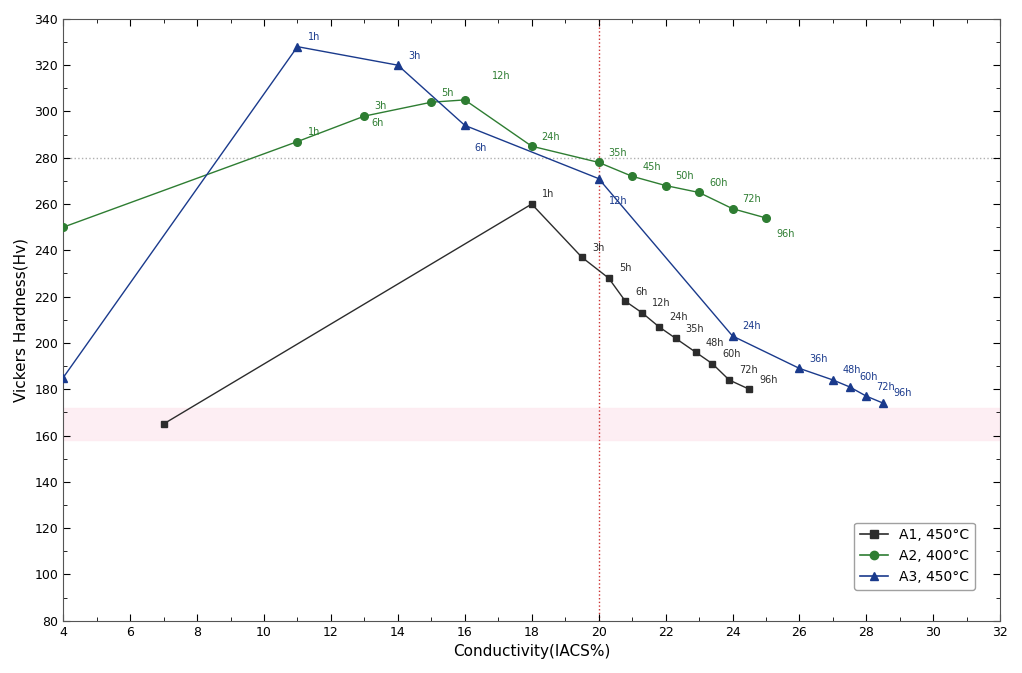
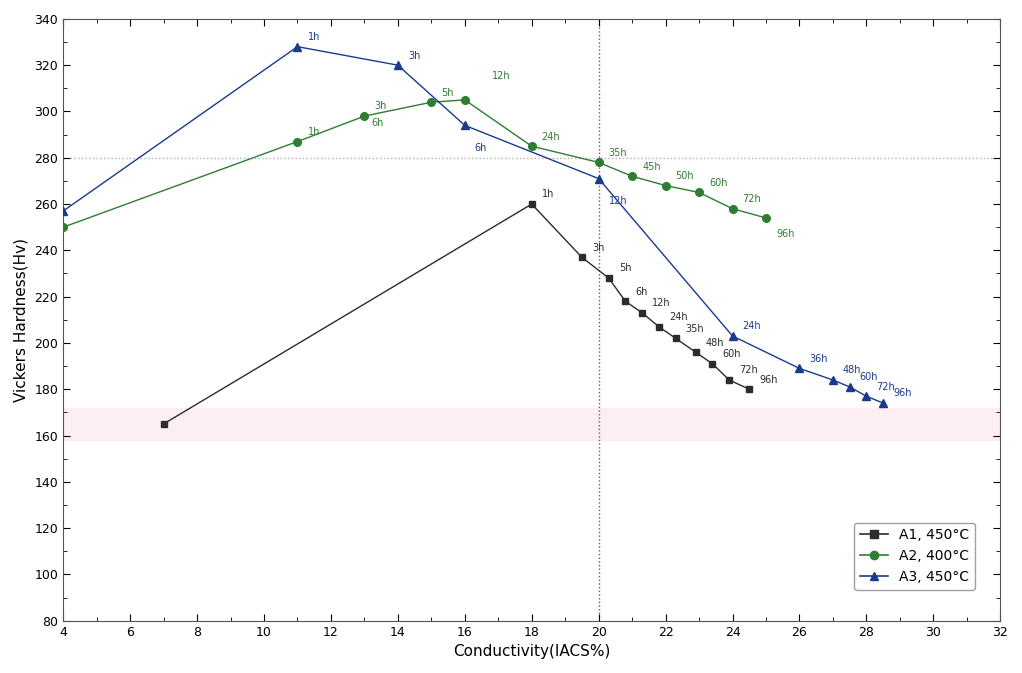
A3, 450°C/4: 185 -> 257
